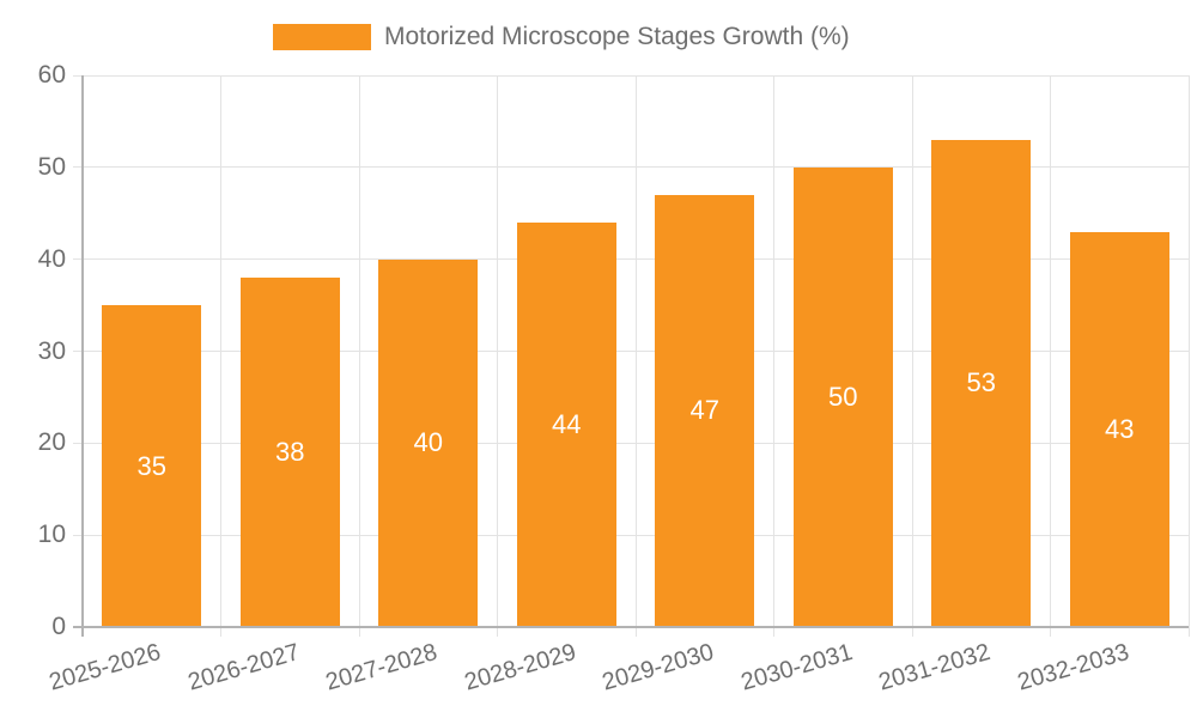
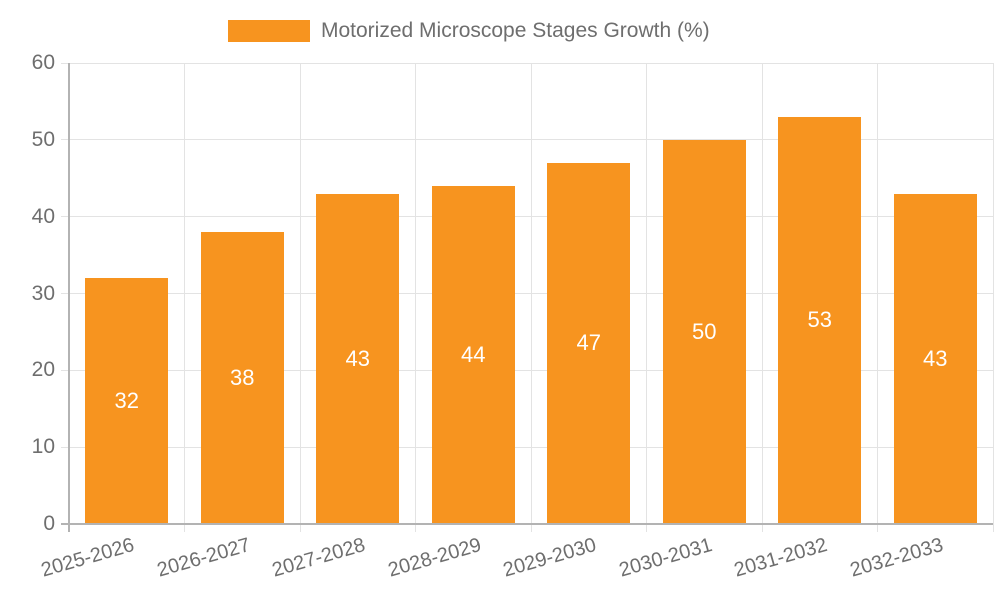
2025-2026: 35 -> 32
2027-2028: 40 -> 43
